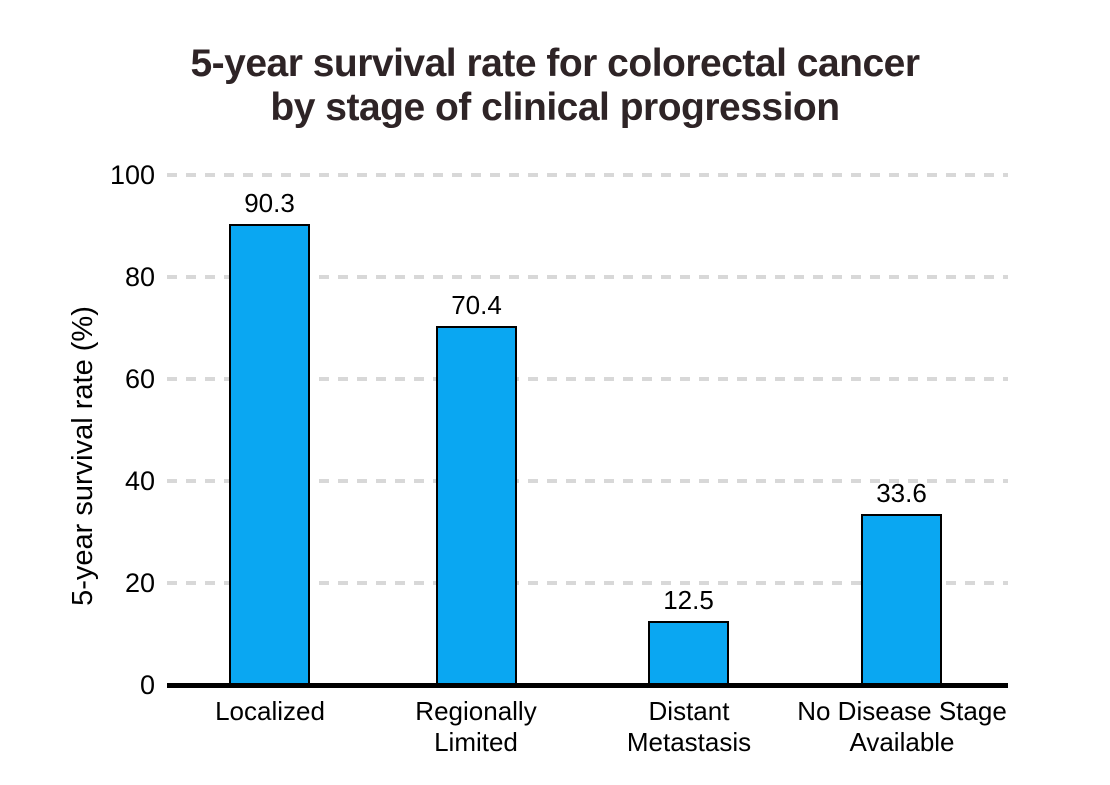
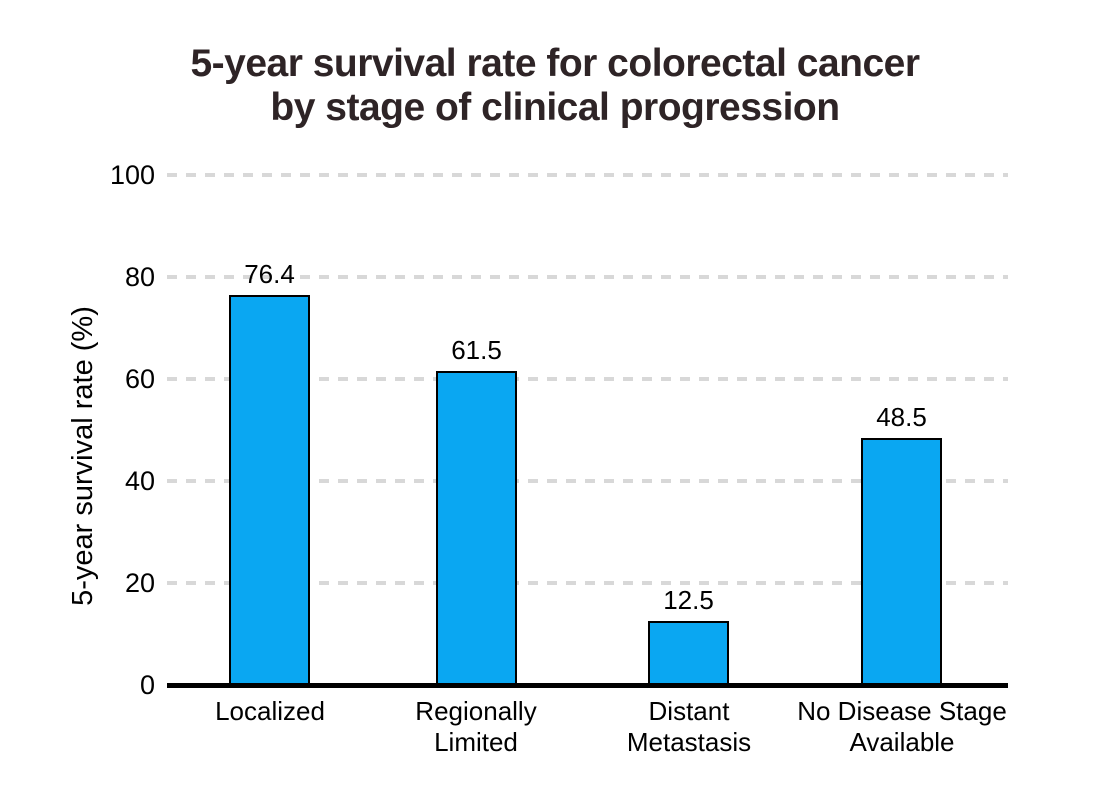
Localized: 90.3 -> 76.4
Regionally Limited: 70.4 -> 61.5
No Disease Stage Available: 33.6 -> 48.5
